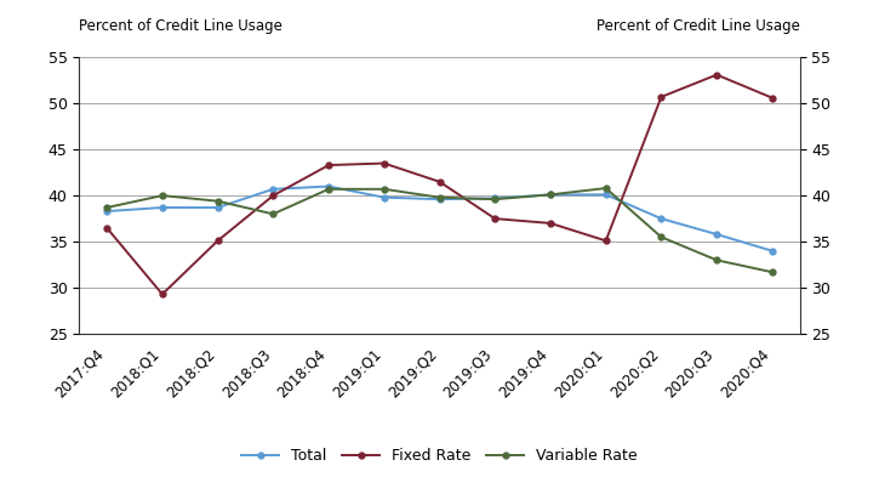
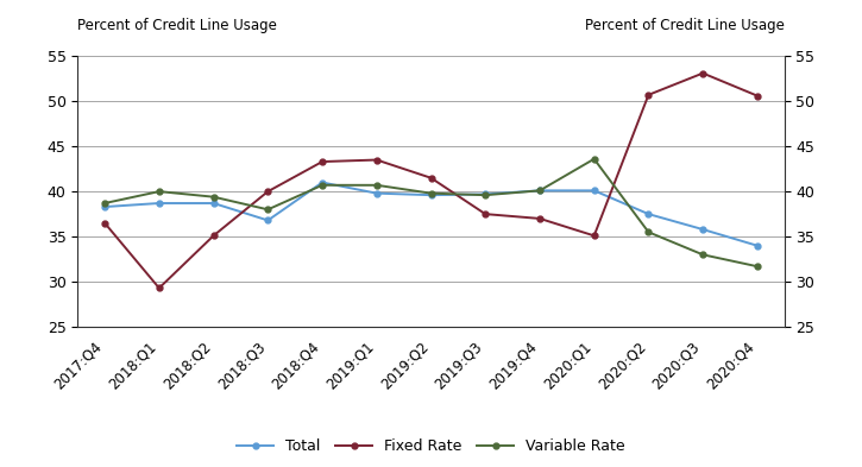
Total/2018:Q3: 40.7 -> 36.8
Variable Rate/2020:Q1: 40.8 -> 43.6
